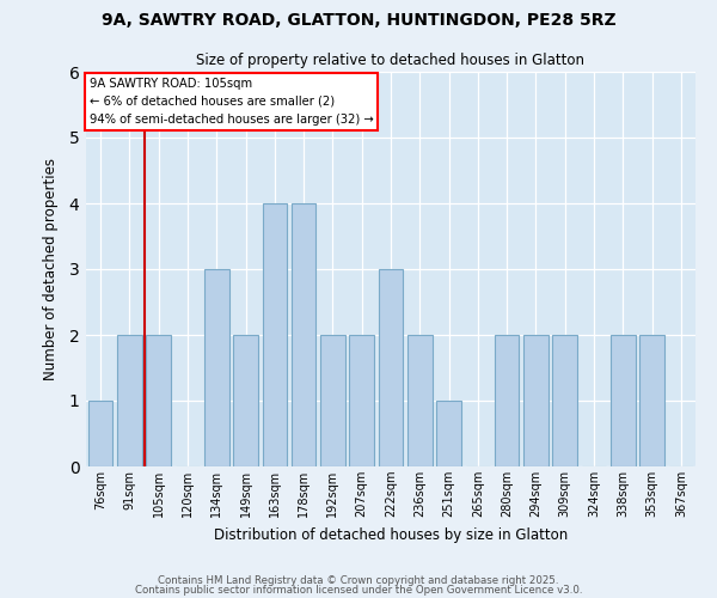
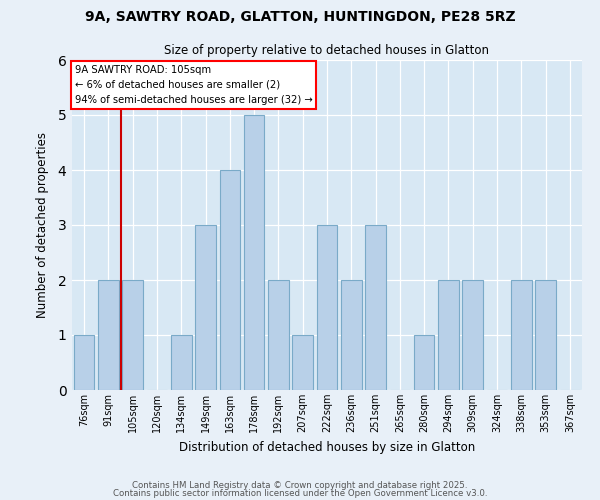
134sqm: 3 -> 1
149sqm: 2 -> 3
178sqm: 4 -> 5
207sqm: 2 -> 1
251sqm: 1 -> 3
280sqm: 2 -> 1
